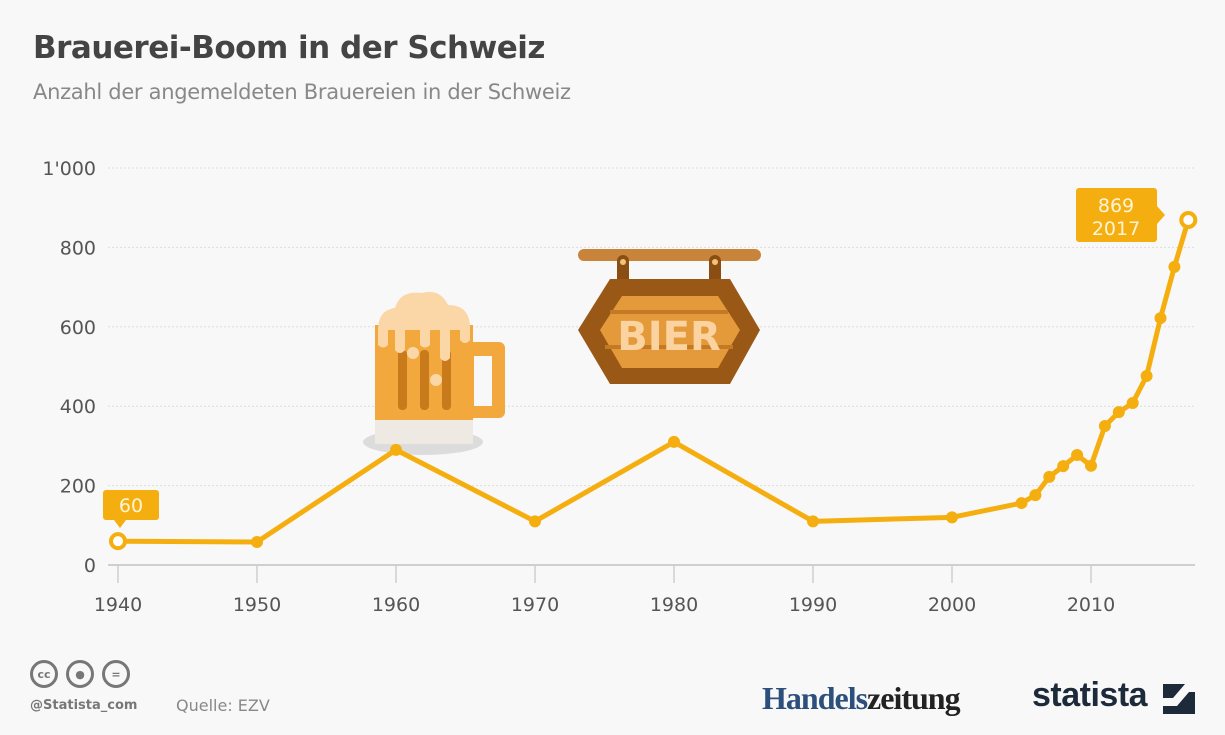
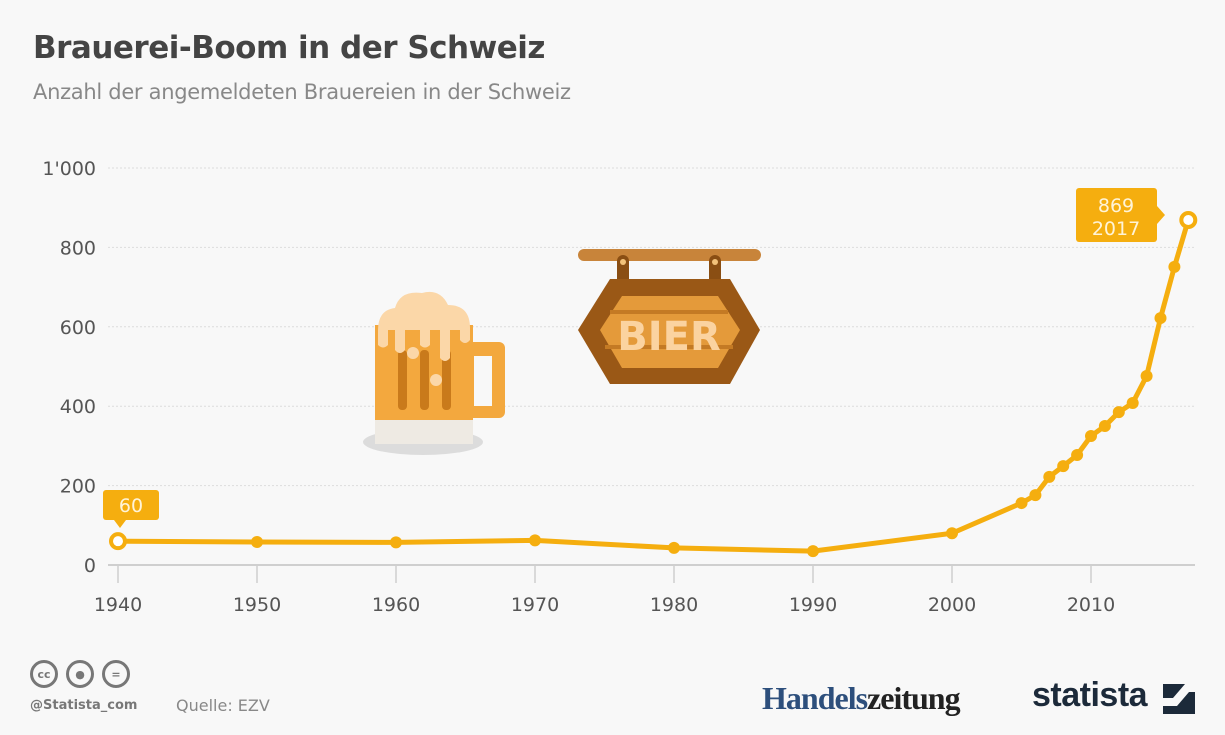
1960: 290 -> 60
1970: 110 -> 60
1980: 310 -> 40
1990: 110 -> 40
2000: 120 -> 80
2010: 250 -> 320
